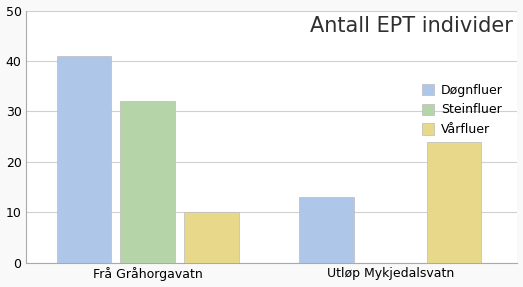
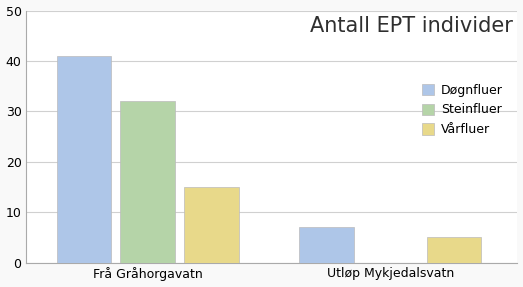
Vårfluer/Frå Gråhorgavatn: 10 -> 15
Døgnfluer/Utløp Mykjedalsvatn: 13 -> 7
Vårfluer/Utløp Mykjedalsvatn: 24 -> 5
